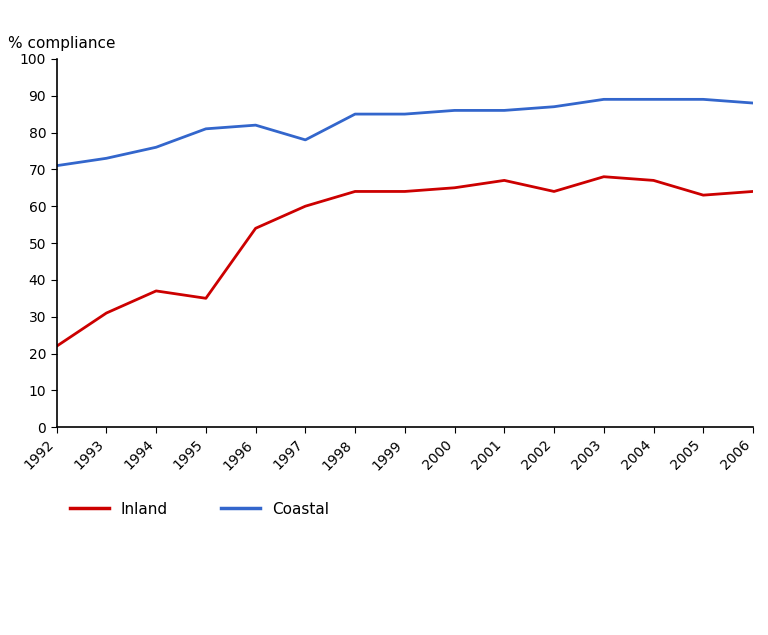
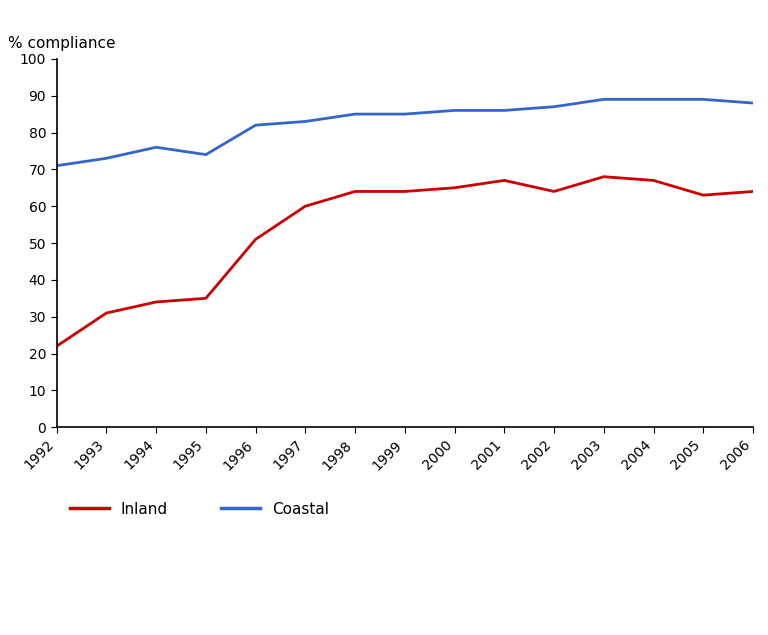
Inland/1994: 37 -> 34
Coastal/1995: 81 -> 74
Inland/1996: 54 -> 51
Coastal/1997: 78 -> 83
